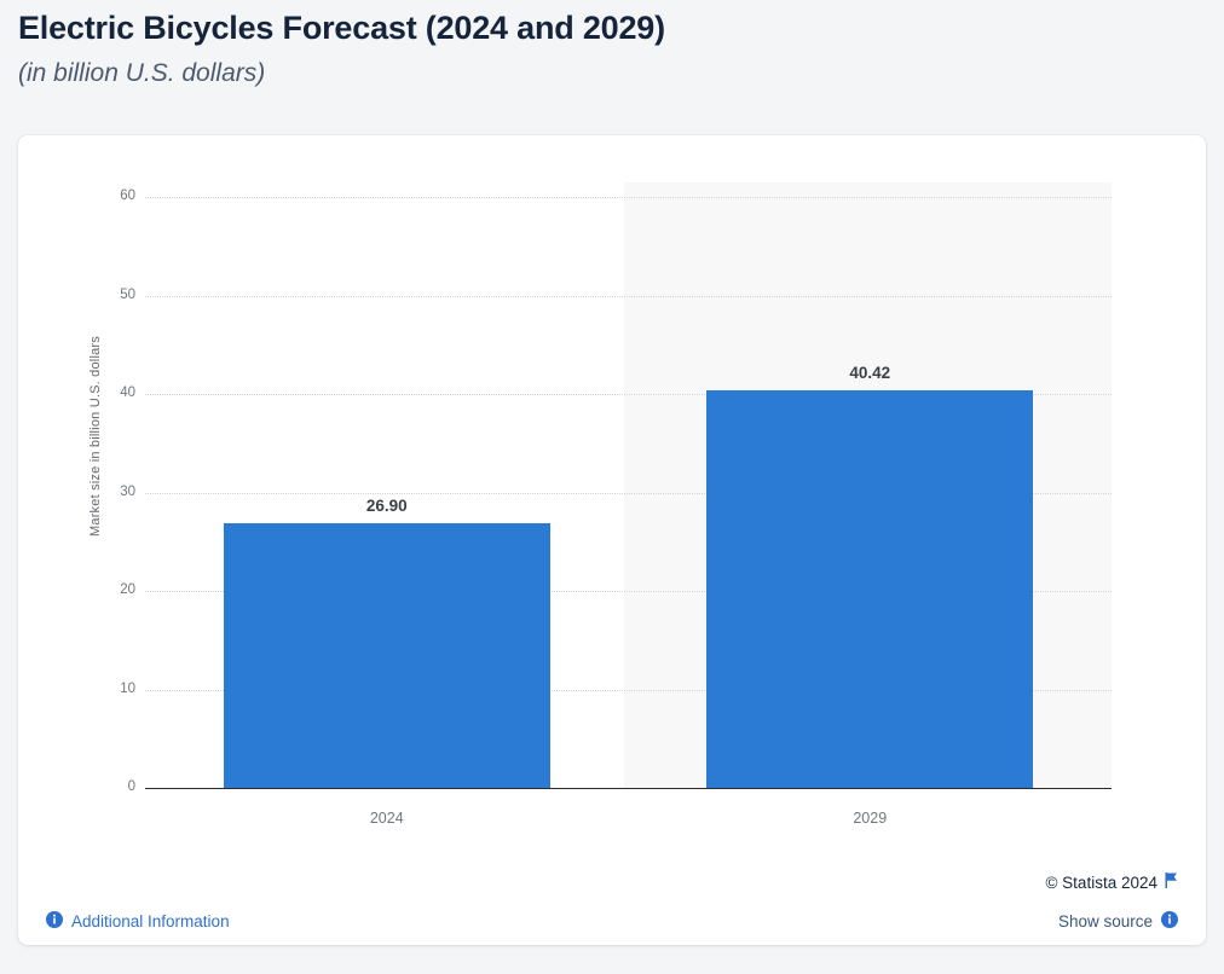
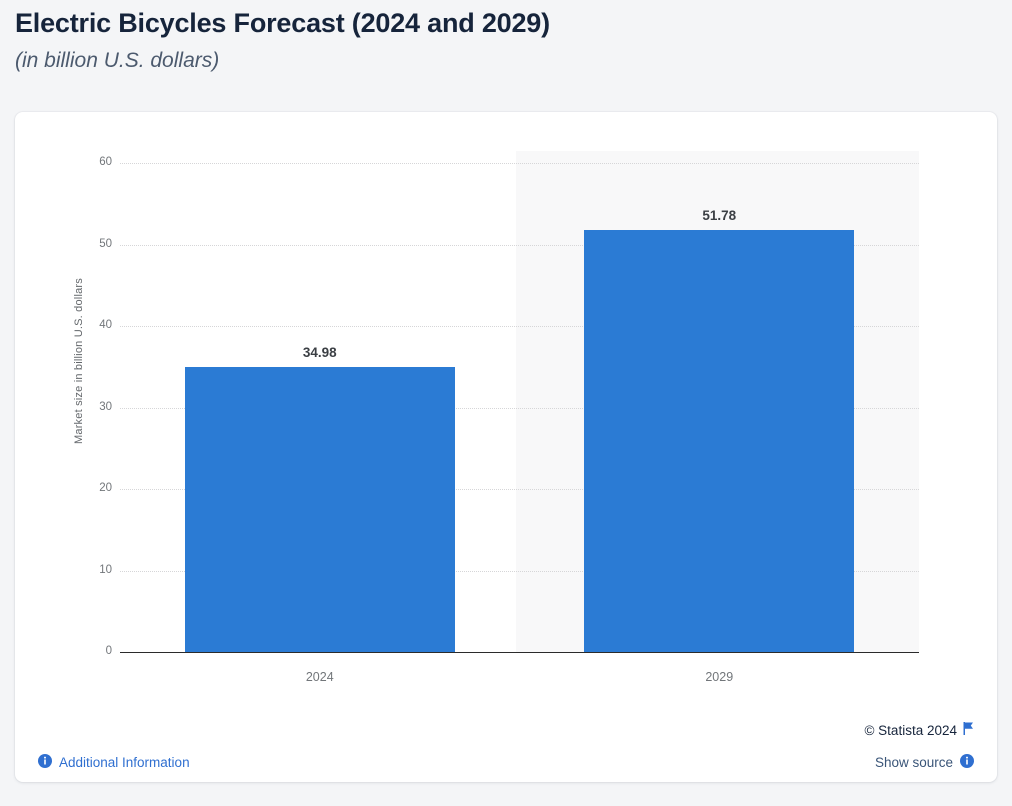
2024: 26.90 -> 34.98
2029: 40.42 -> 51.78
